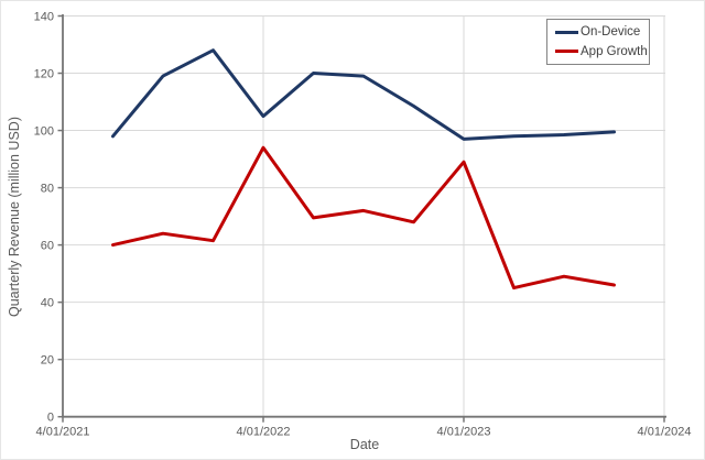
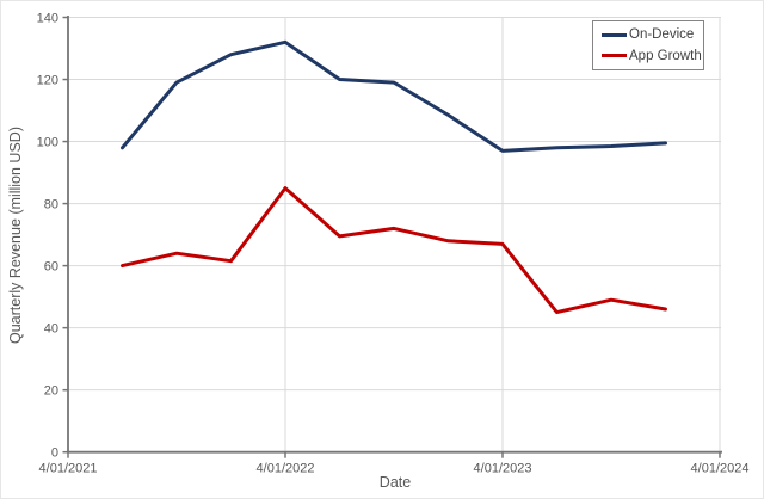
On-Device/4/01/2022: 105 -> 132
App Growth/4/01/2022: 94 -> 85
App Growth/4/01/2023: 89 -> 67
